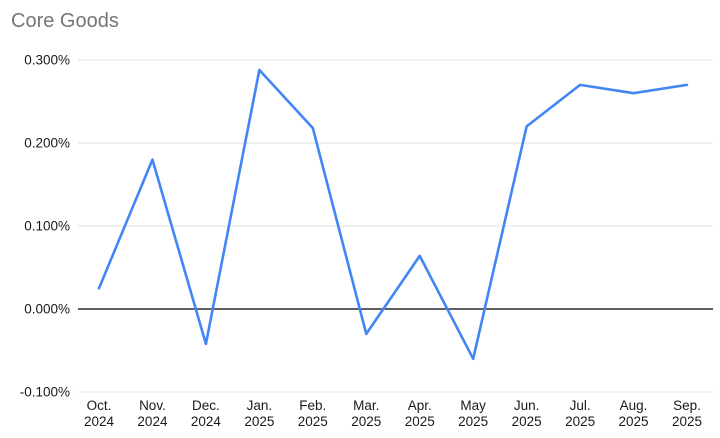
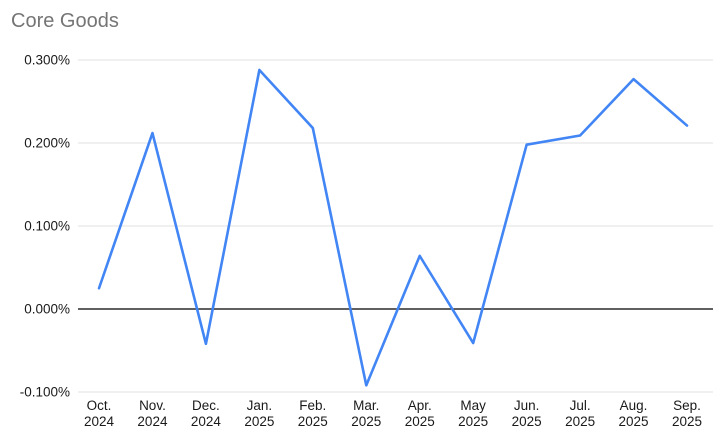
Nov. 2024: 0.18% -> 0.21%
Mar. 2025: -0.03% -> -0.09%
May 2025: -0.06% -> -0.04%
Jun. 2025: 0.22% -> 0.20%
Jul. 2025: 0.27% -> 0.21%
Aug. 2025: 0.26% -> 0.28%
Sep. 2025: 0.27% -> 0.22%
